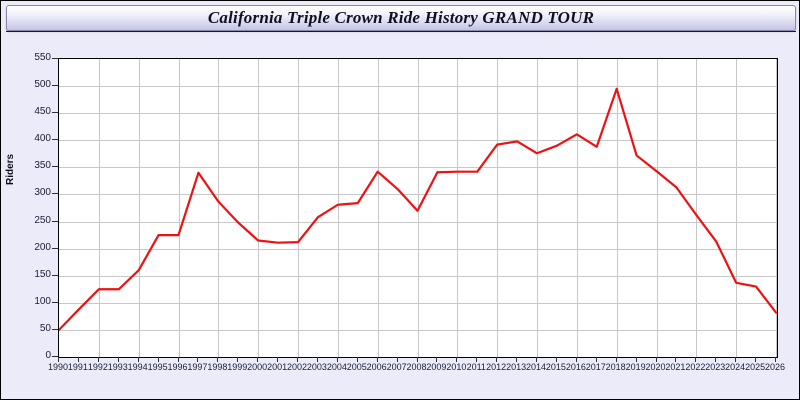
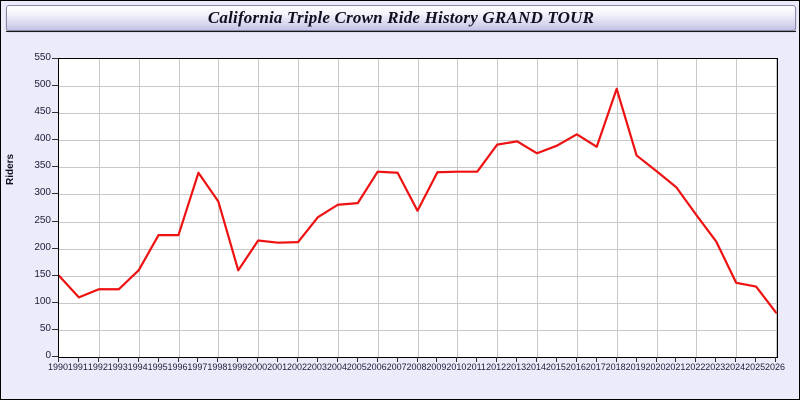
1990: 50 -> 150
1991: 90 -> 110
1999: 250 -> 160
2007: 310 -> 340
